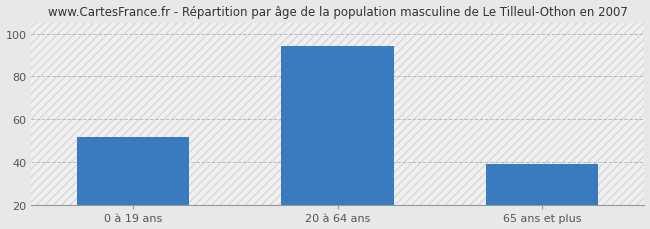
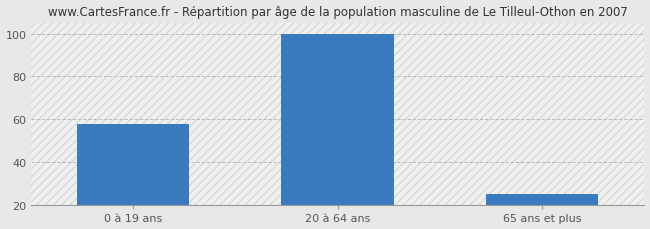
0 à 19 ans: 52 -> 58
20 à 64 ans: 94 -> 100
65 ans et plus: 39 -> 25
